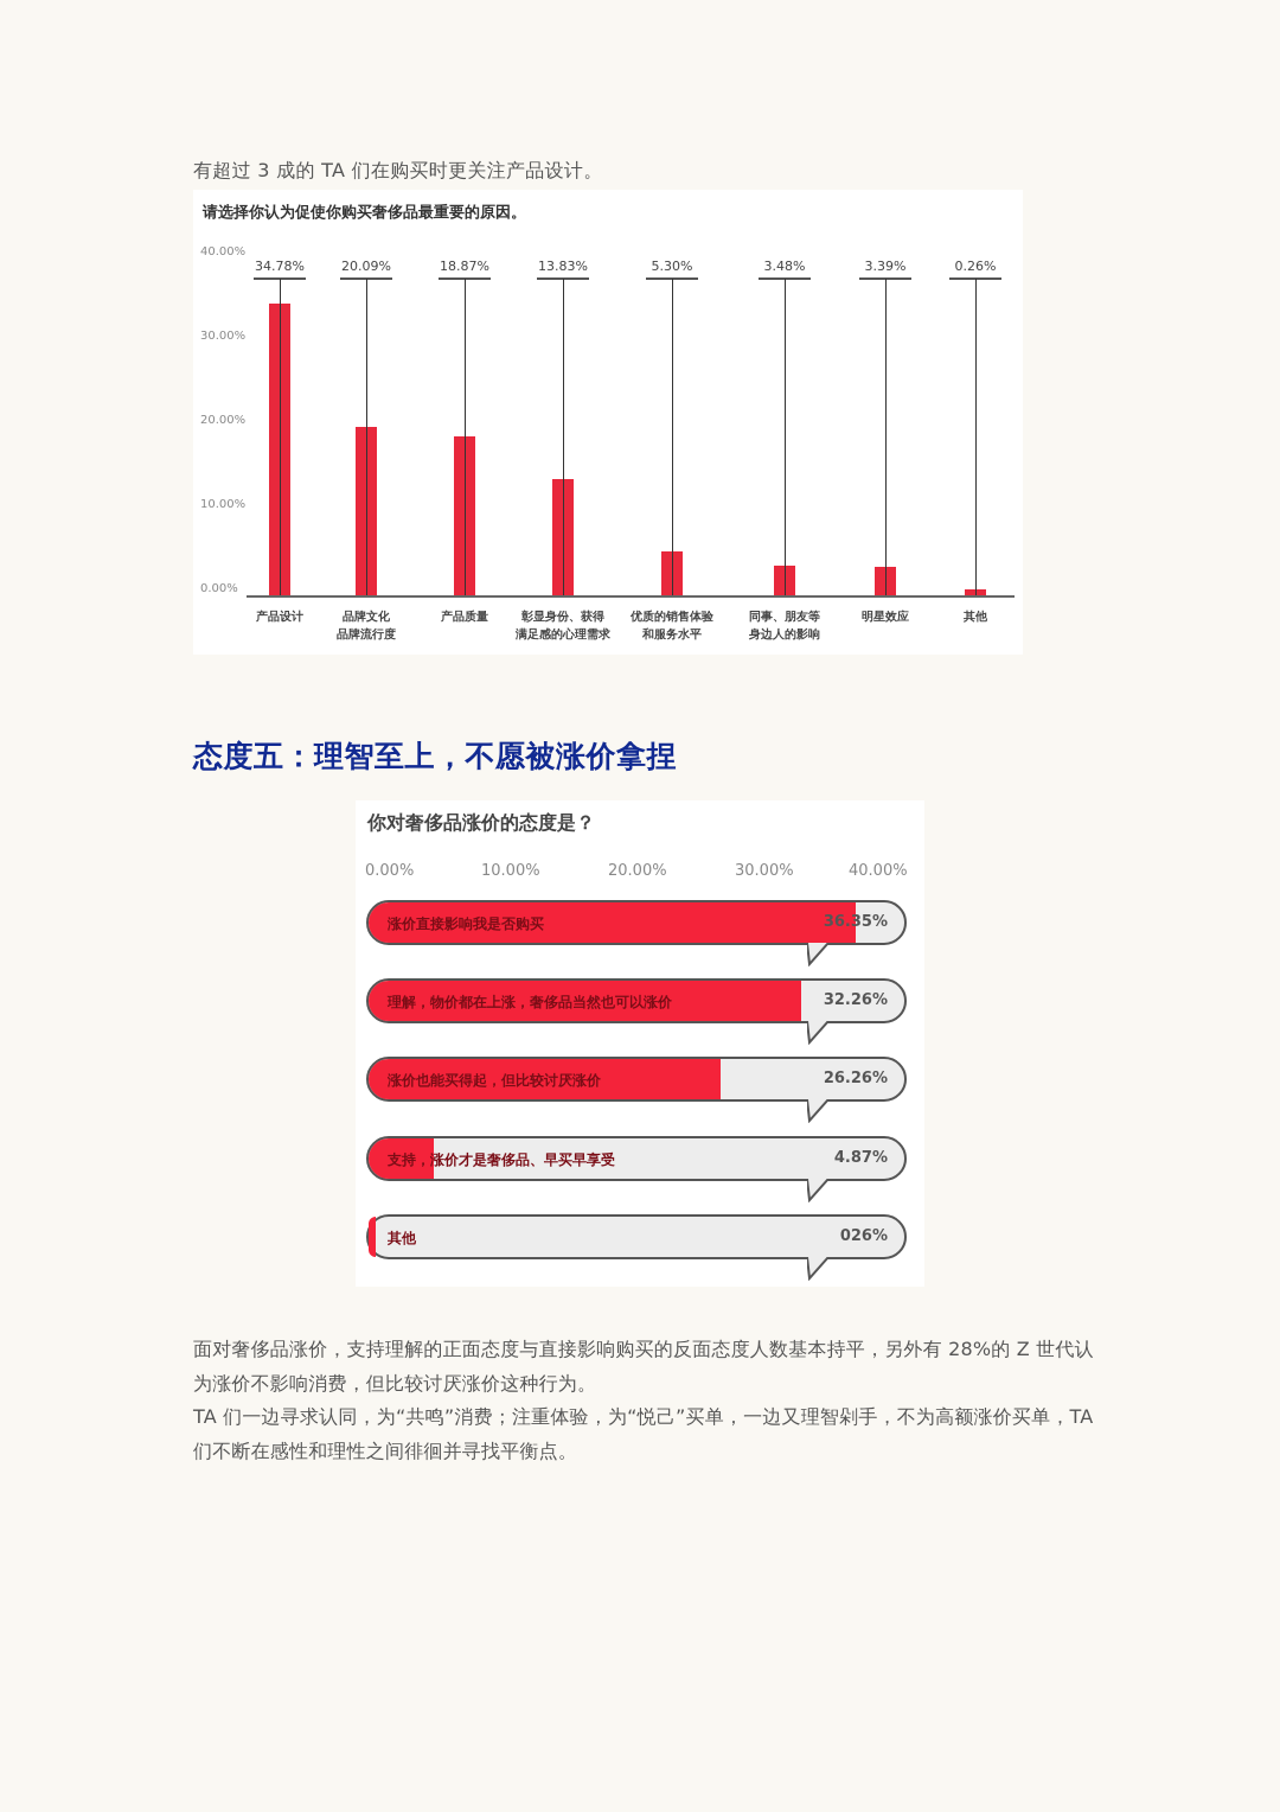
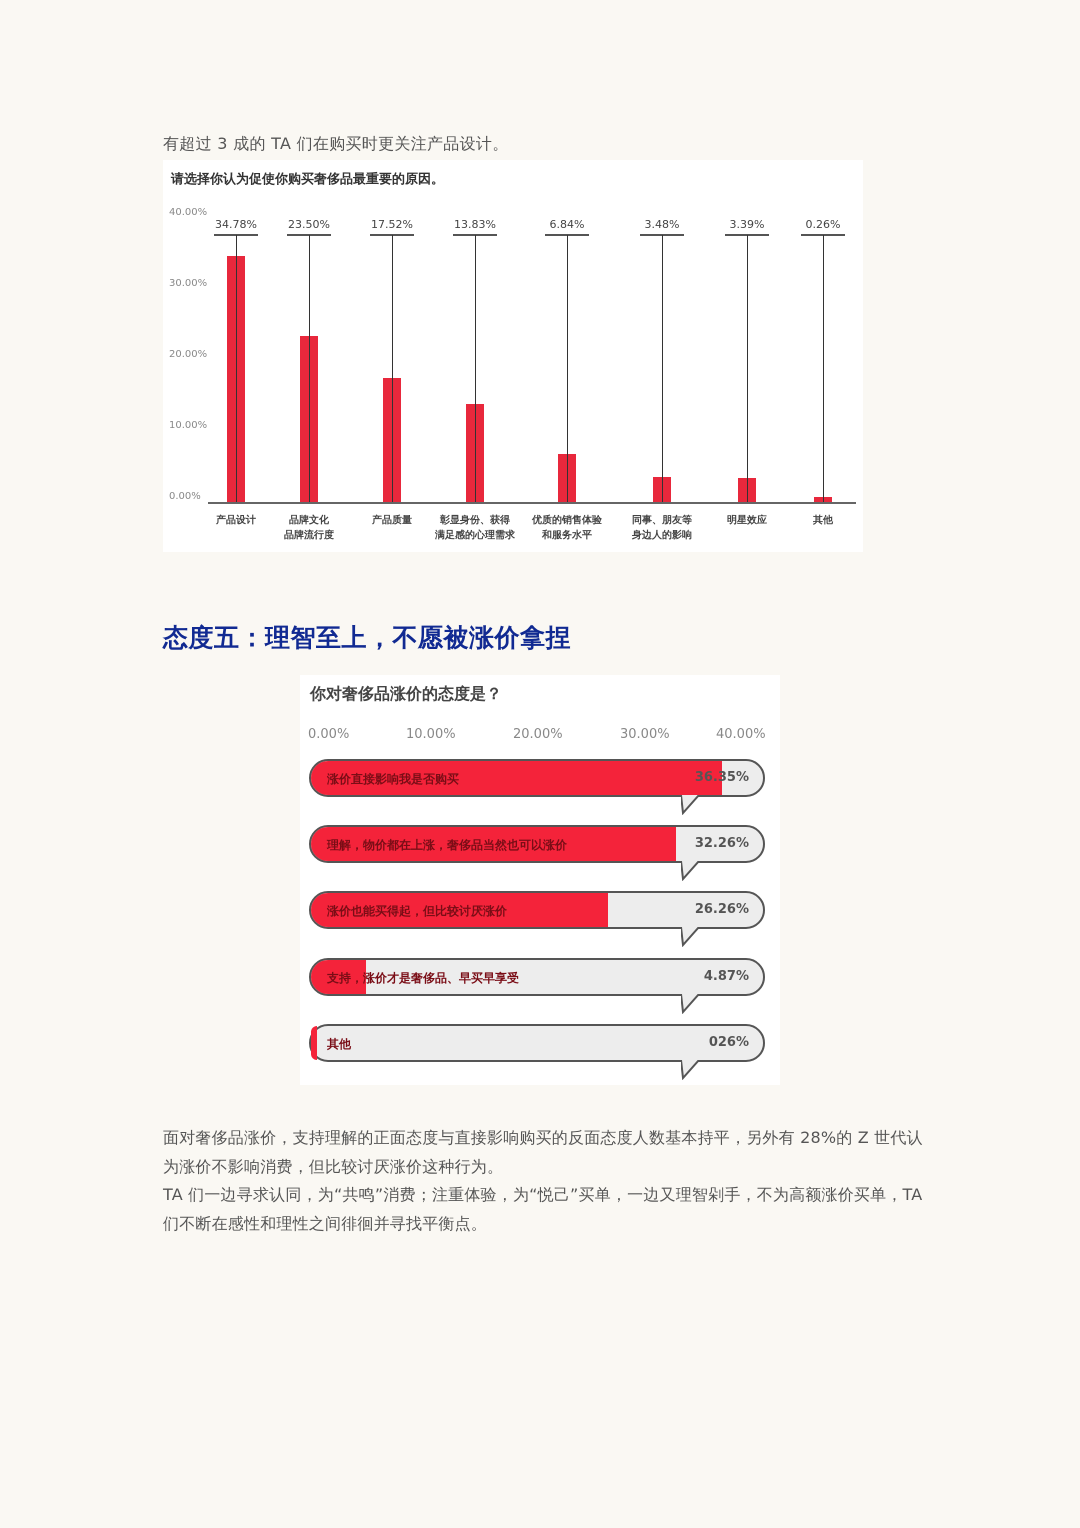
请选择你认为促使你购买奢侈品最重要的原因。/品牌文化 品牌流行度: 20.09% -> 23.50%
请选择你认为促使你购买奢侈品最重要的原因。/产品质量: 18.87% -> 17.52%
请选择你认为促使你购买奢侈品最重要的原因。/优质的销售体验 和服务水平: 5.30% -> 6.84%
